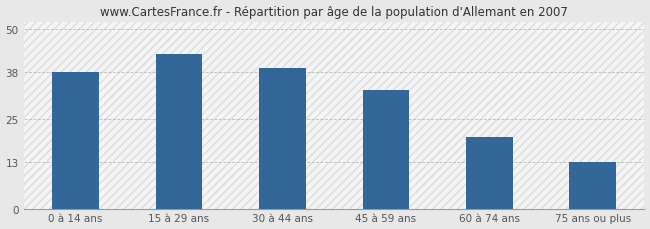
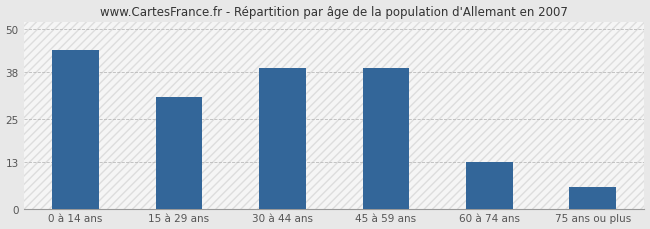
0 à 14 ans: 38 -> 44
15 à 29 ans: 43 -> 31
45 à 59 ans: 33 -> 39
60 à 74 ans: 20 -> 13
75 ans ou plus: 13 -> 6
